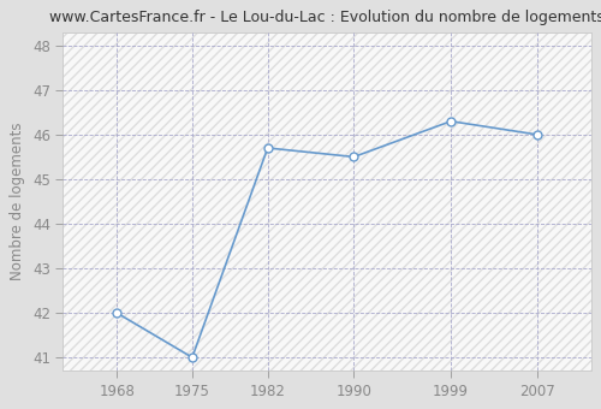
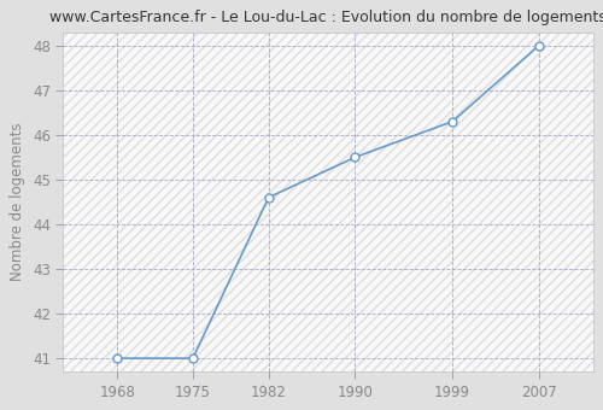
1968: 42.0 -> 41.0
1982: 45.7 -> 44.6
2007: 46.0 -> 48.0
